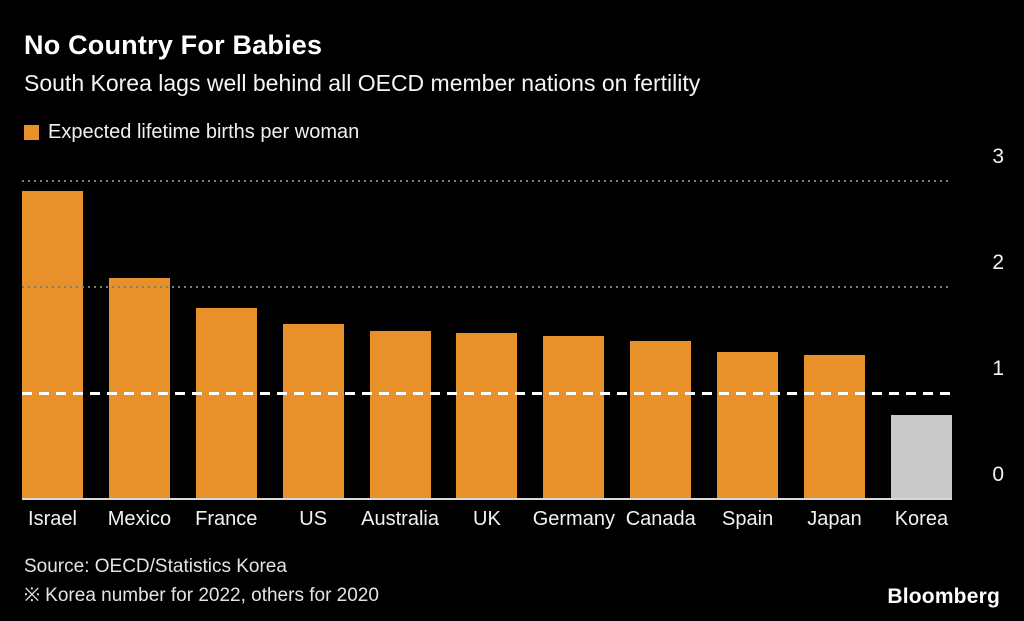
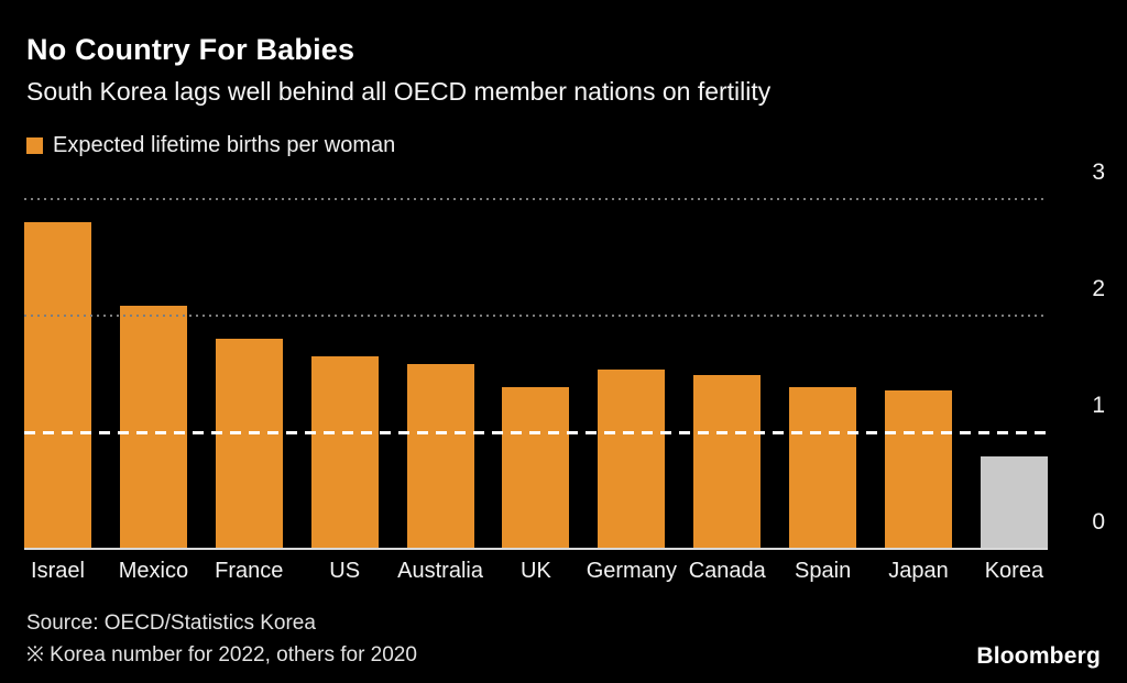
Israel: 2.90 -> 2.79
UK: 1.56 -> 1.38
